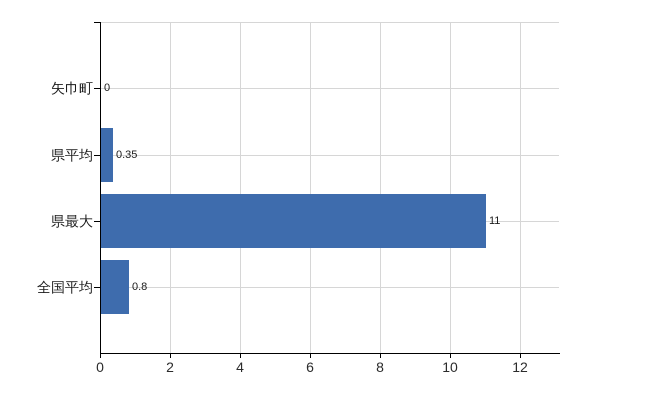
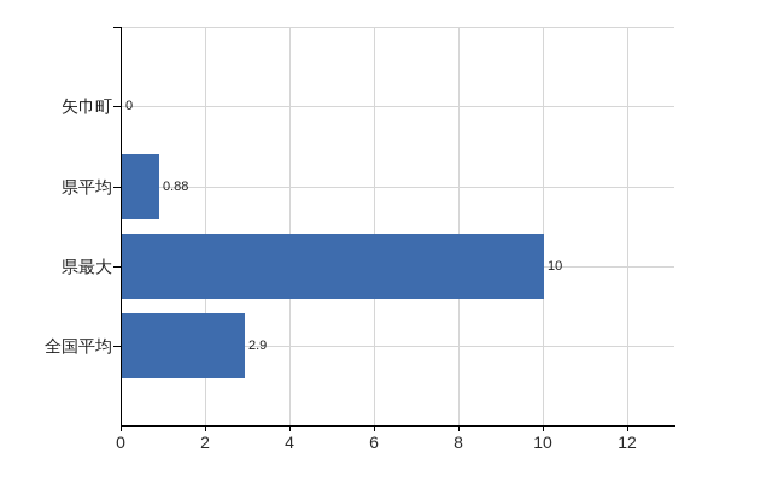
県平均: 0.35 -> 0.88
県最大: 11 -> 10
全国平均: 0.8 -> 2.9
